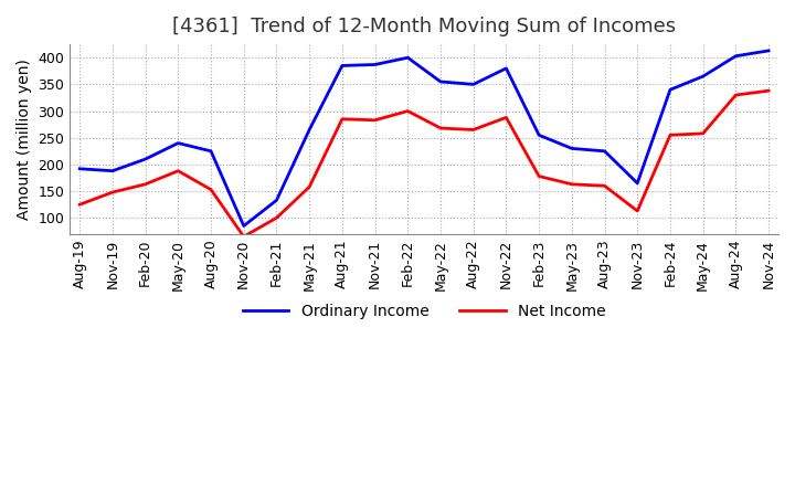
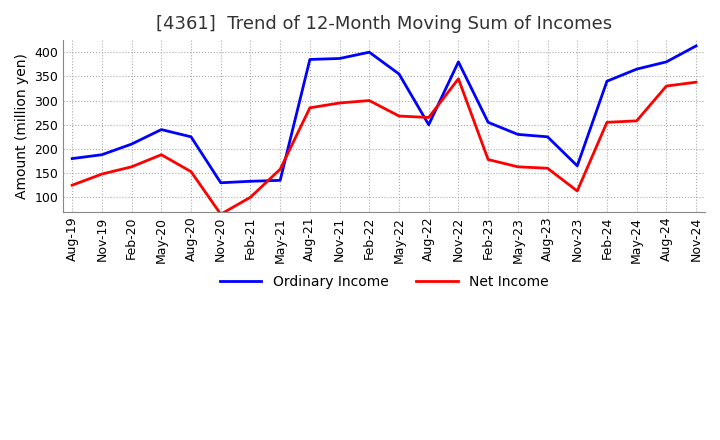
Ordinary Income/Aug-19: 192 -> 180
Ordinary Income/Nov-20: 85 -> 130
Ordinary Income/May-21: 265 -> 135
Net Income/Nov-21: 283 -> 295
Ordinary Income/Aug-22: 350 -> 250
Net Income/Nov-22: 288 -> 345
Ordinary Income/Aug-24: 403 -> 380
